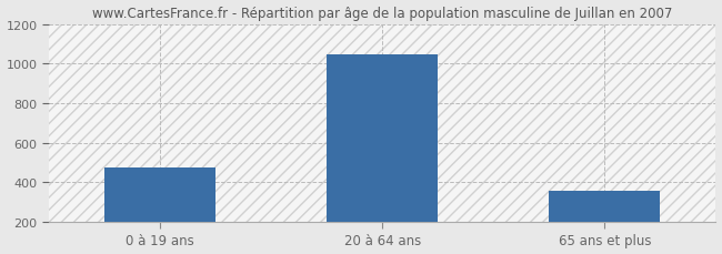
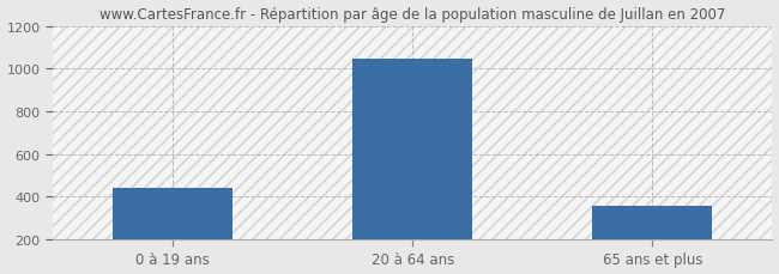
0 à 19 ans: 480 -> 440
